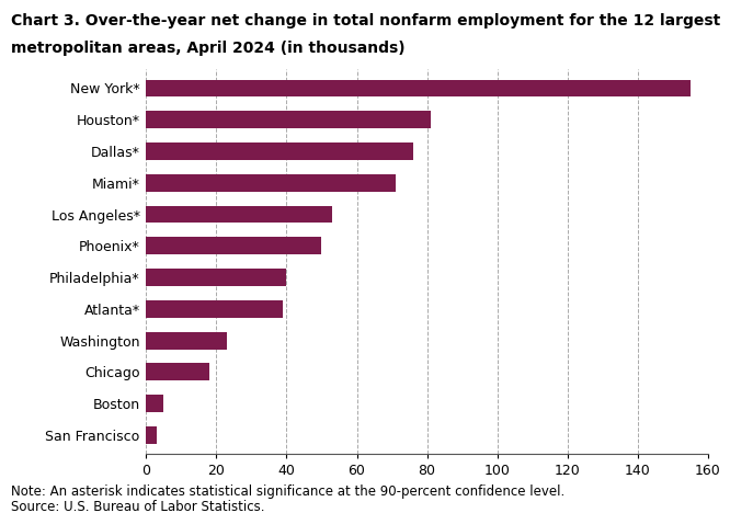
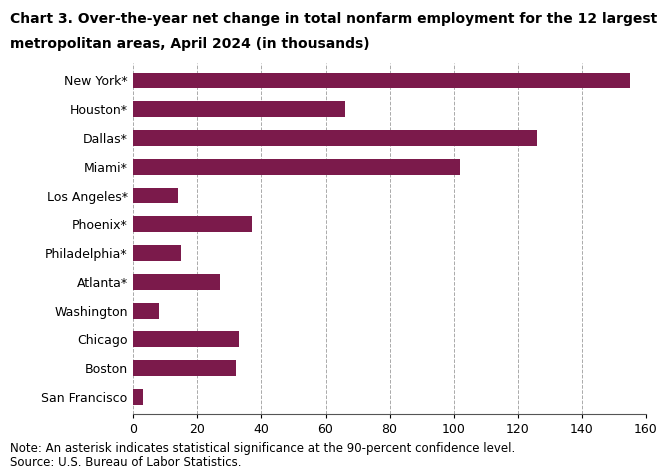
Houston*: 81 -> 66
Dallas*: 76 -> 126
Miami*: 71 -> 102
Los Angeles*: 53 -> 14
Phoenix*: 50 -> 37
Philadelphia*: 40 -> 15
Atlanta*: 39 -> 27
Washington: 23 -> 8
Chicago: 18 -> 33
Boston: 5 -> 32
